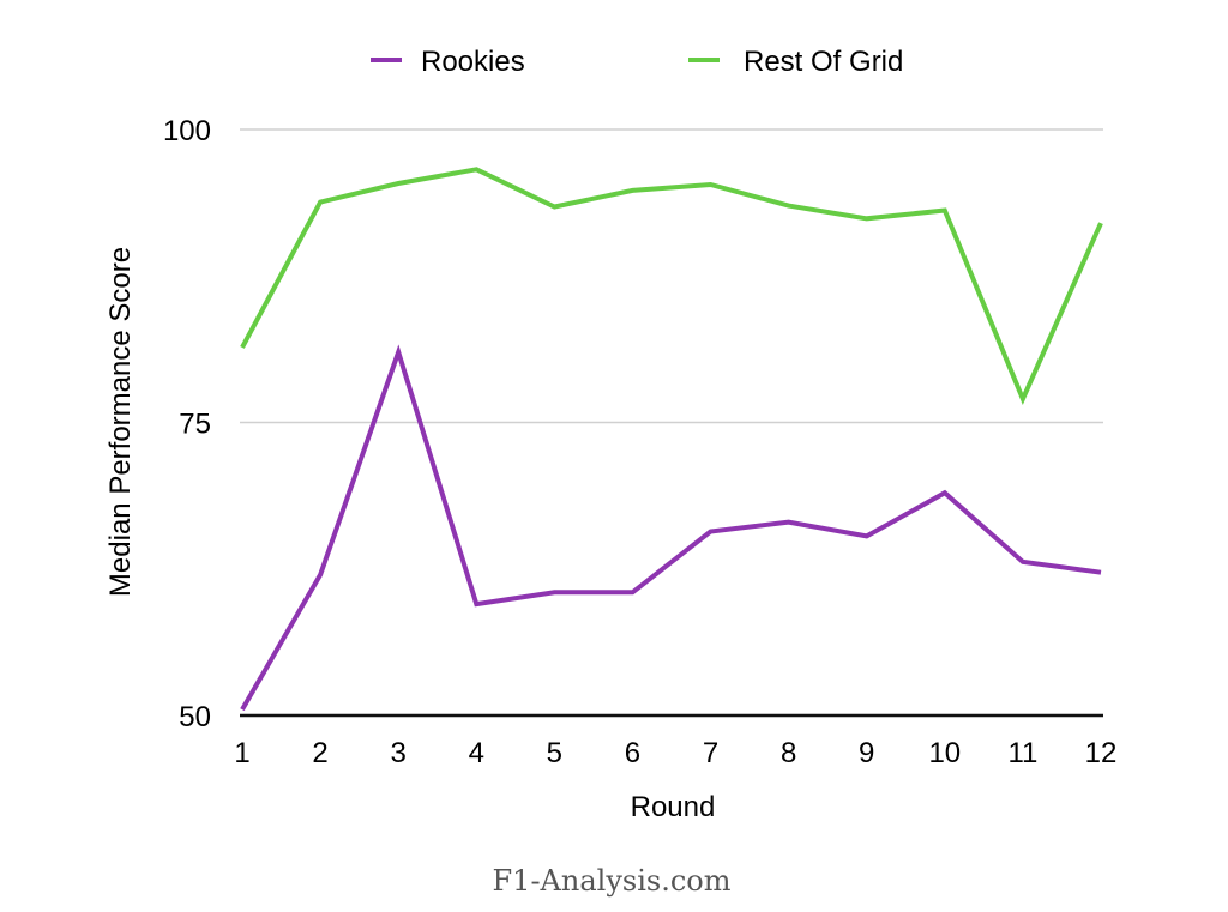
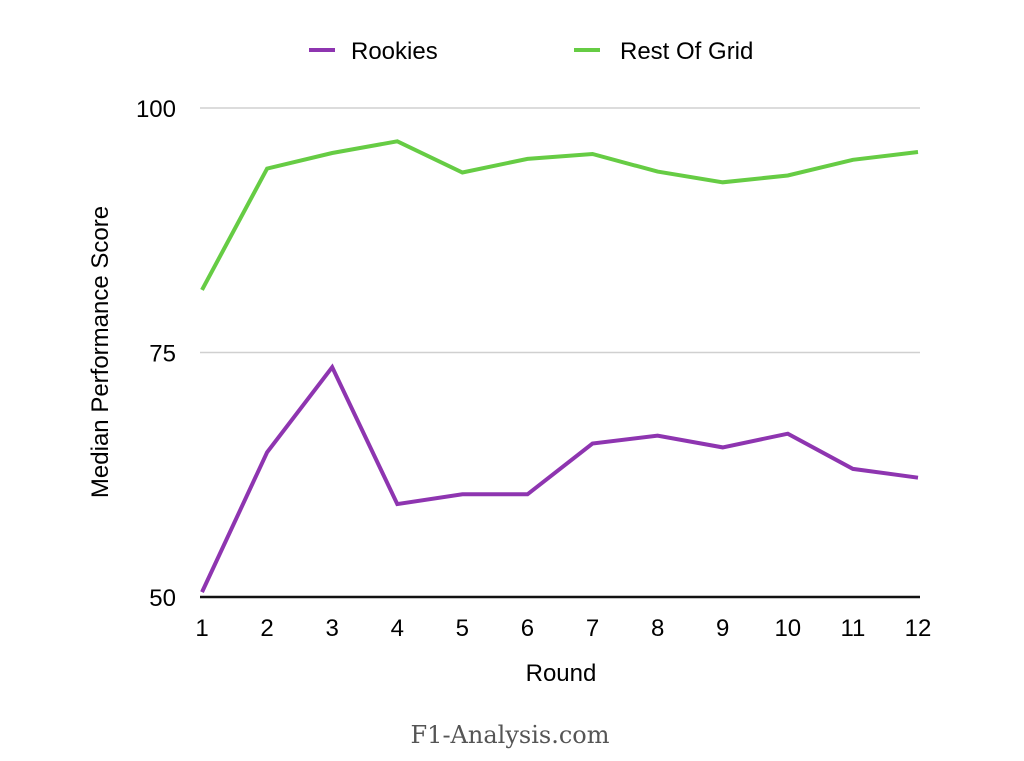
Rookies/2: 62 -> 65
Rookies/3: 81 -> 74
Rookies/10: 69 -> 67
Rest Of Grid/11: 77 -> 95
Rest Of Grid/12: 92 -> 96
